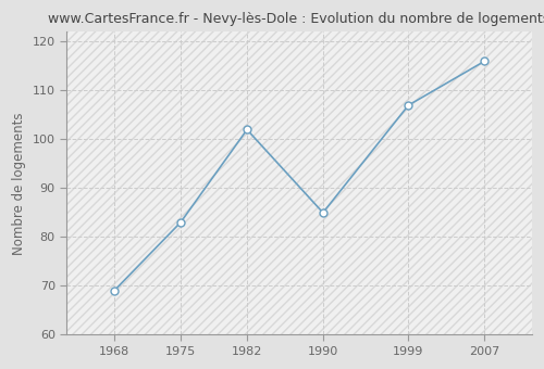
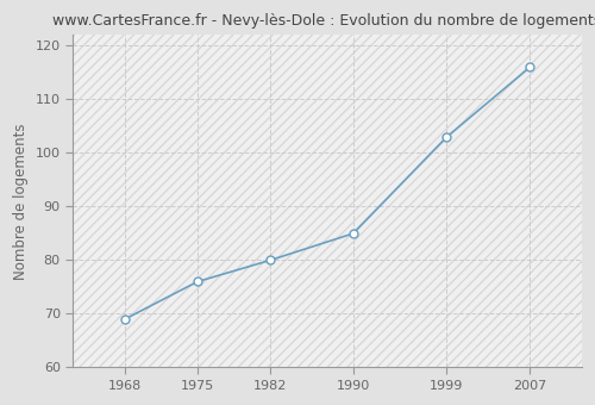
1975: 83 -> 76
1982: 102 -> 80
1999: 107 -> 103
